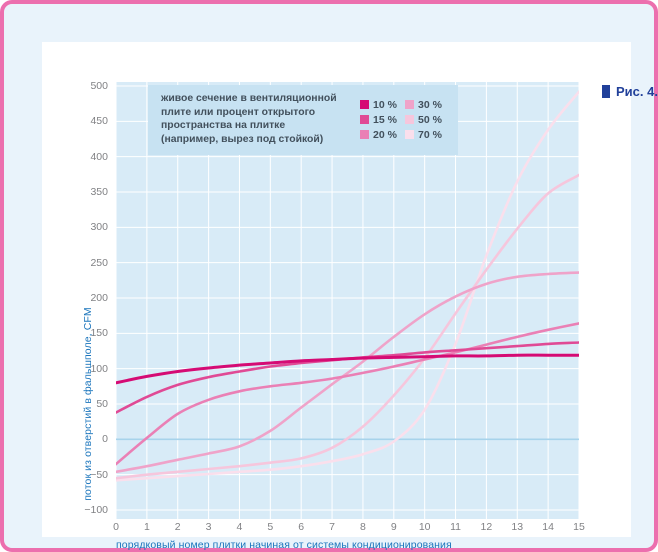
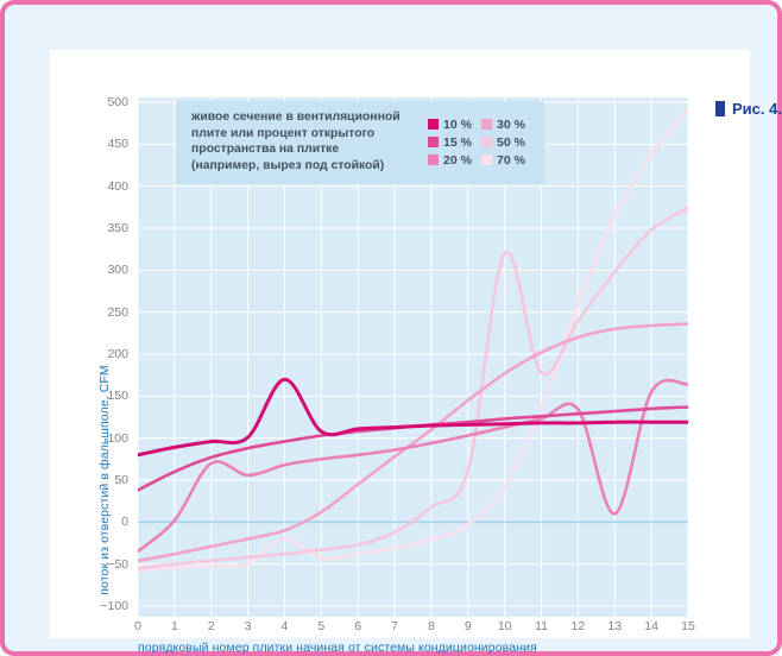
20 %/2: 40 -> 70
10 %/4: 100 -> 170
70 %/4: -50 -> -20
50 %/10: 120 -> 320
20 %/13: 140 -> 10
